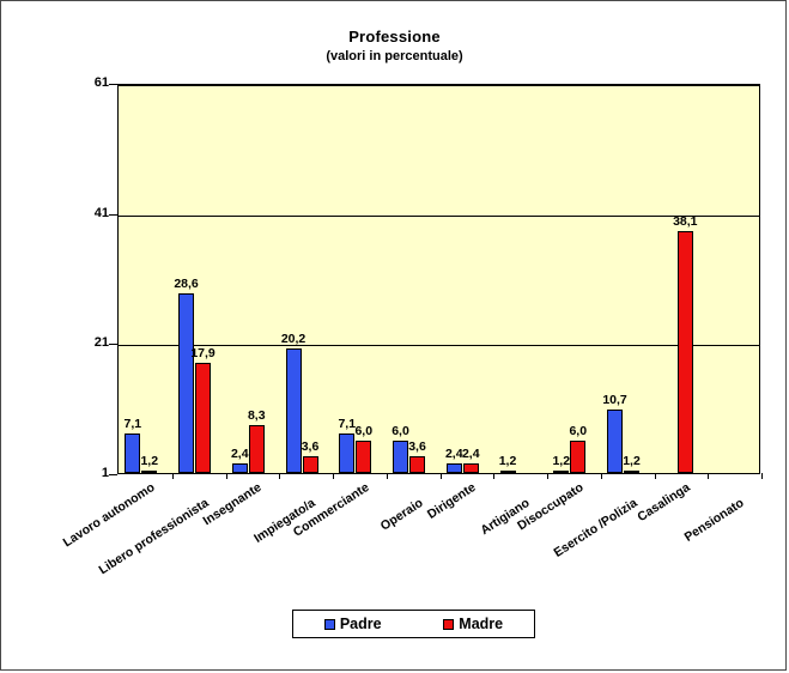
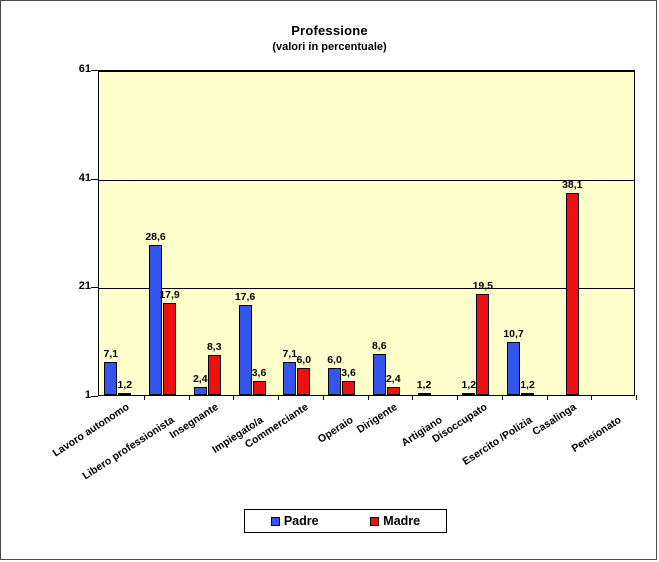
Padre/Impiegato/a: 20,2 -> 17,6
Padre/Dirigente: 2,4 -> 8,6
Madre/Disoccupato: 6,0 -> 19,5
